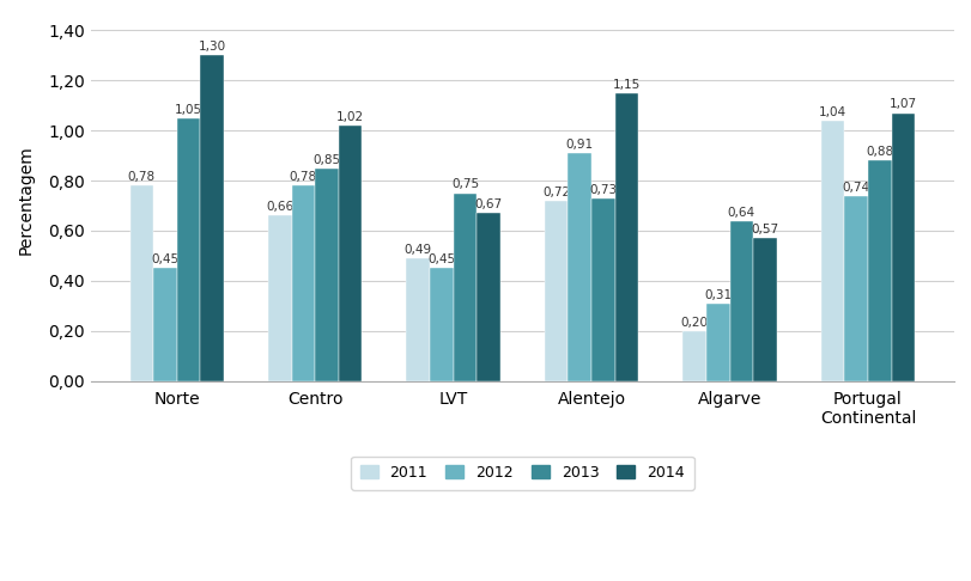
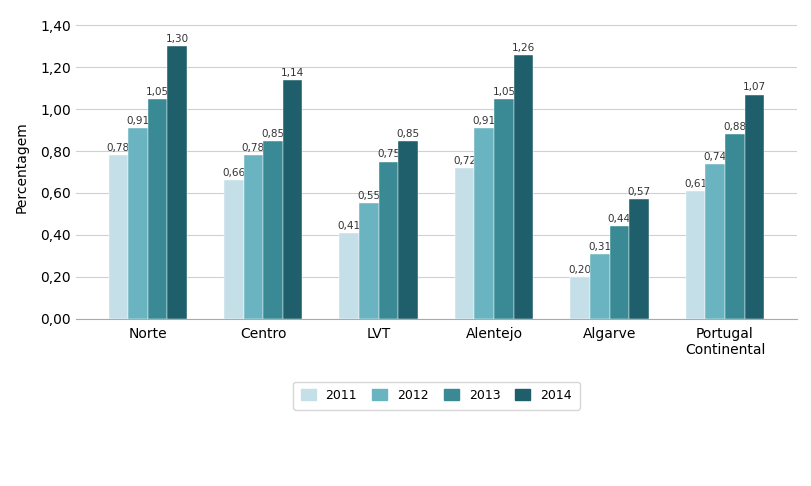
2012/Norte: 0,45 -> 0,91
2014/Centro: 1,02 -> 1,14
2011/LVT: 0,49 -> 0,41
2012/LVT: 0,45 -> 0,55
2014/LVT: 0,67 -> 0,85
2013/Alentejo: 0,73 -> 1,05
2014/Alentejo: 1,15 -> 1,26
2013/Algarve: 0,64 -> 0,44
2011/Portugal Continental: 1,04 -> 0,61
